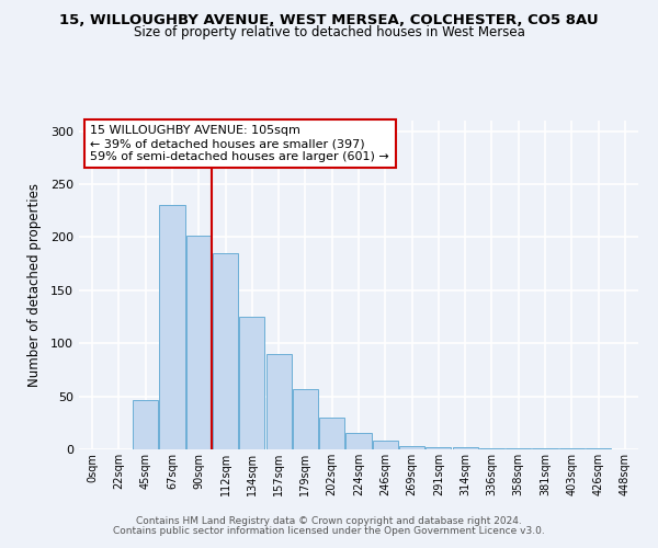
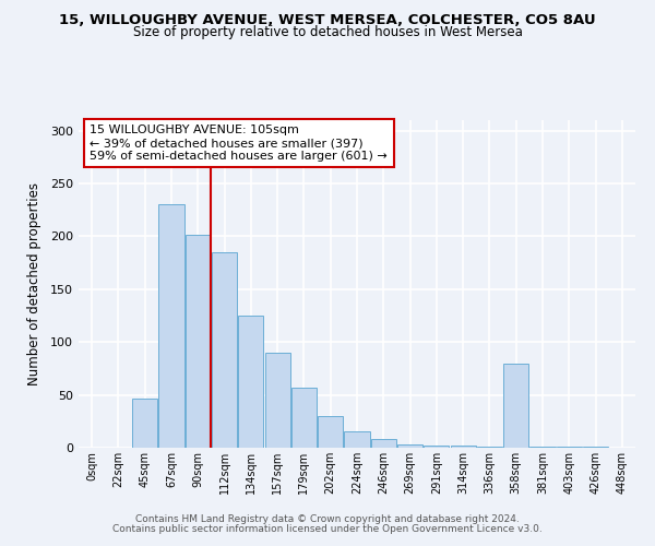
358sqm: 1 -> 80
